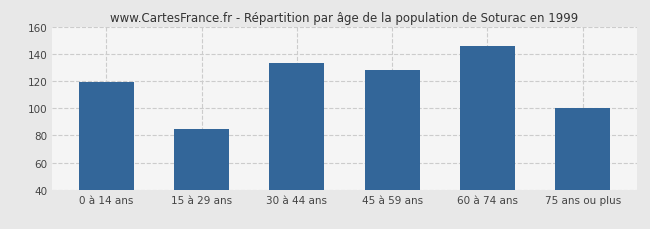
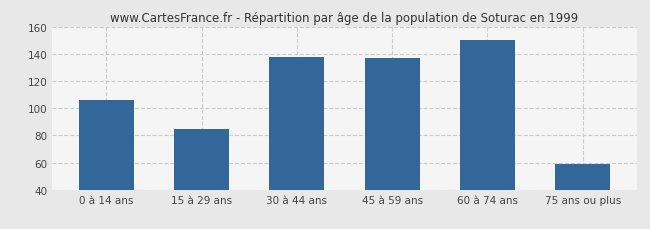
0 à 14 ans: 119 -> 106
30 à 44 ans: 133 -> 138
45 à 59 ans: 128 -> 137
60 à 74 ans: 146 -> 150
75 ans ou plus: 100 -> 59
